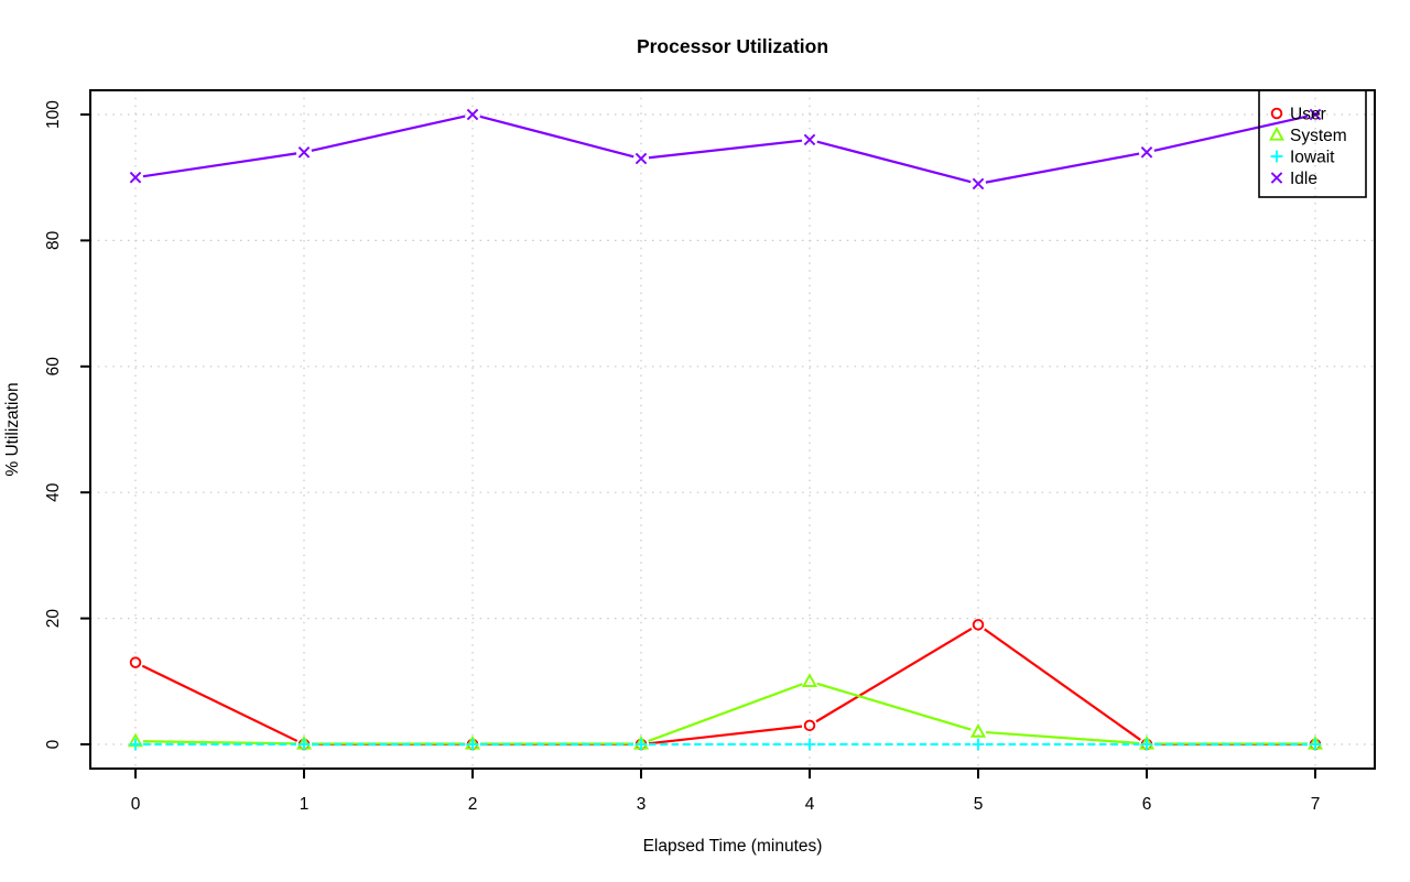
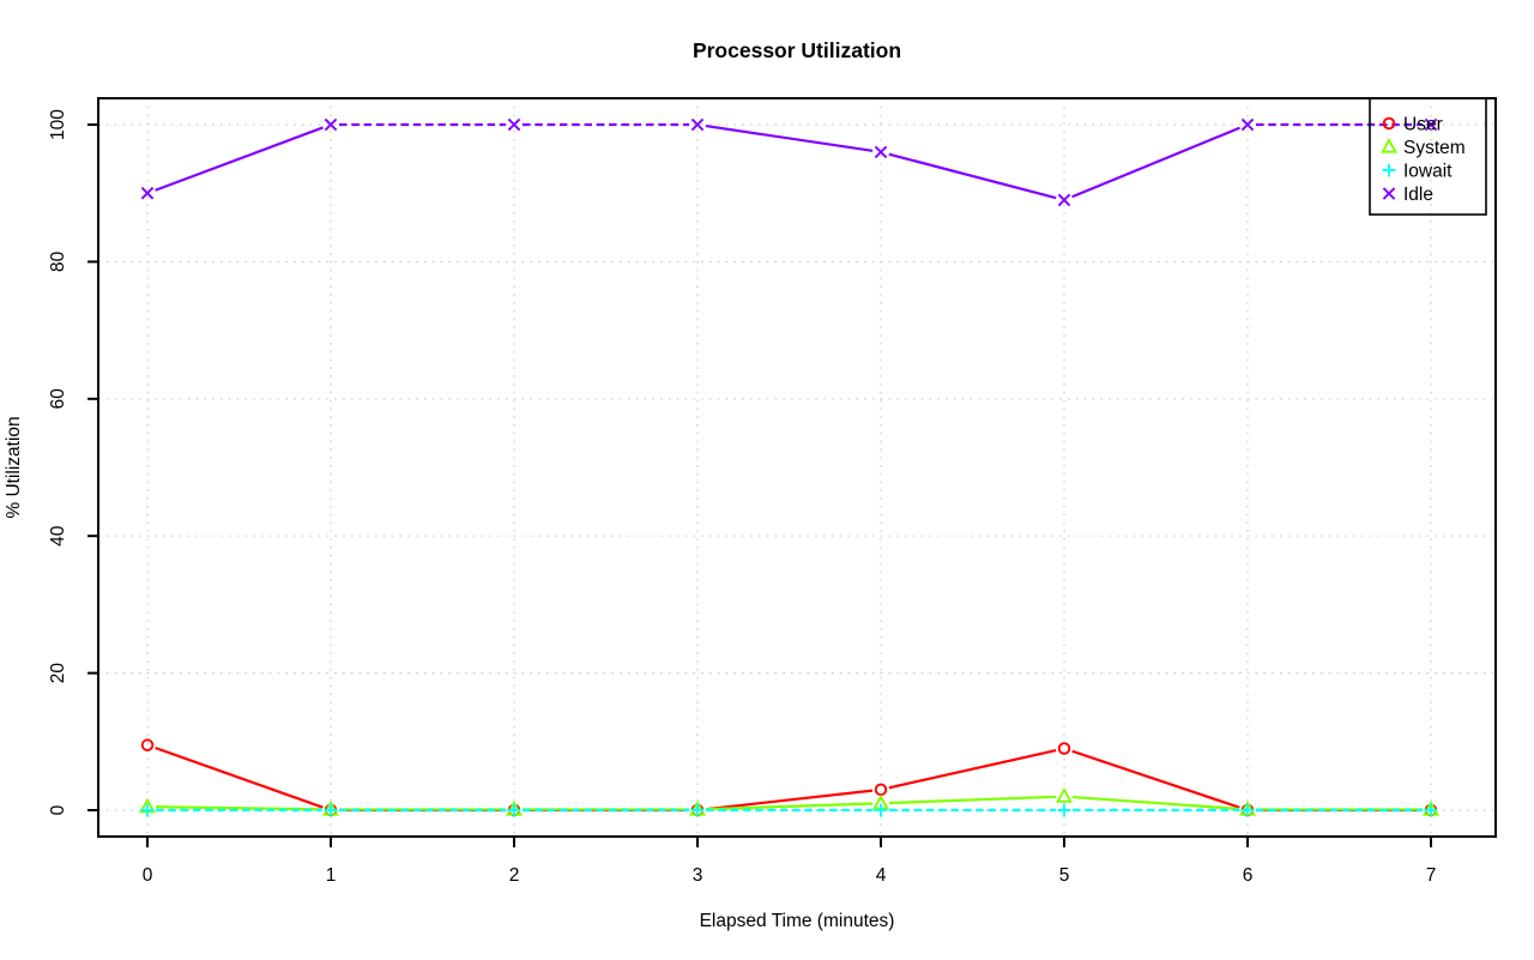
User/0: 13 -> 10
Idle/1: 94 -> 100
Idle/3: 93 -> 100
System/4: 10 -> 1
User/5: 19 -> 9
Idle/6: 94 -> 100
